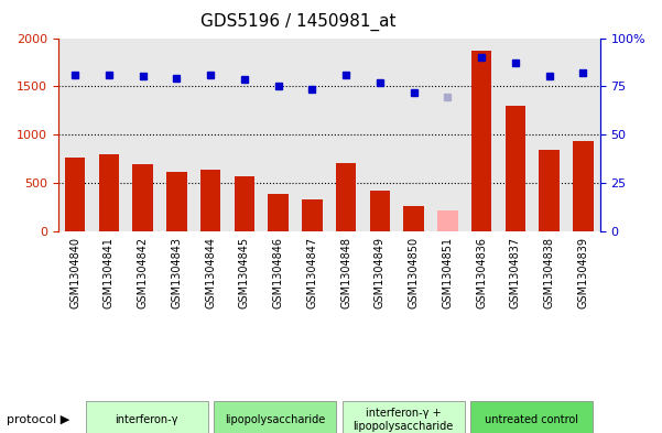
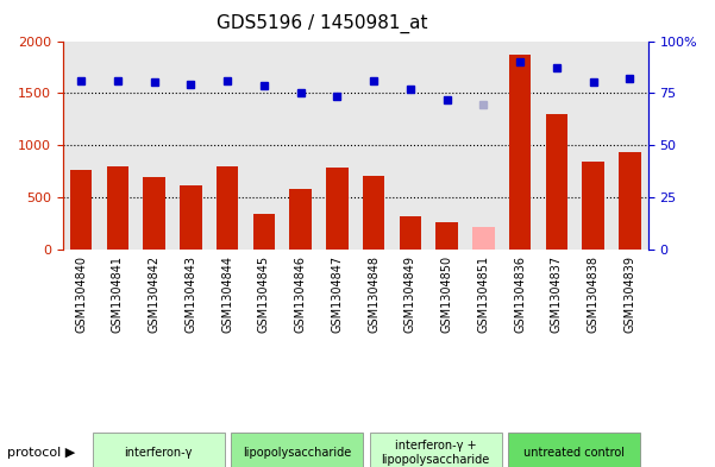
GSM1304844: 640 -> 800
GSM1304845: 560 -> 340
GSM1304846: 380 -> 580
GSM1304847: 330 -> 780
GSM1304849: 420 -> 320
